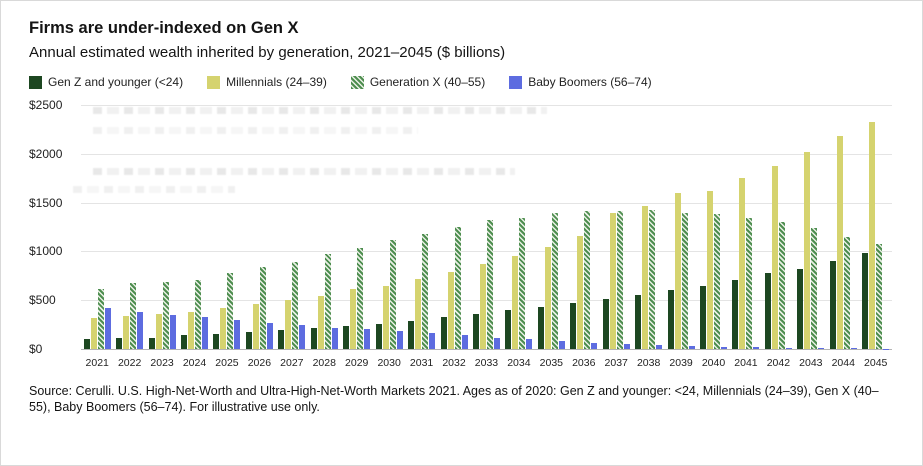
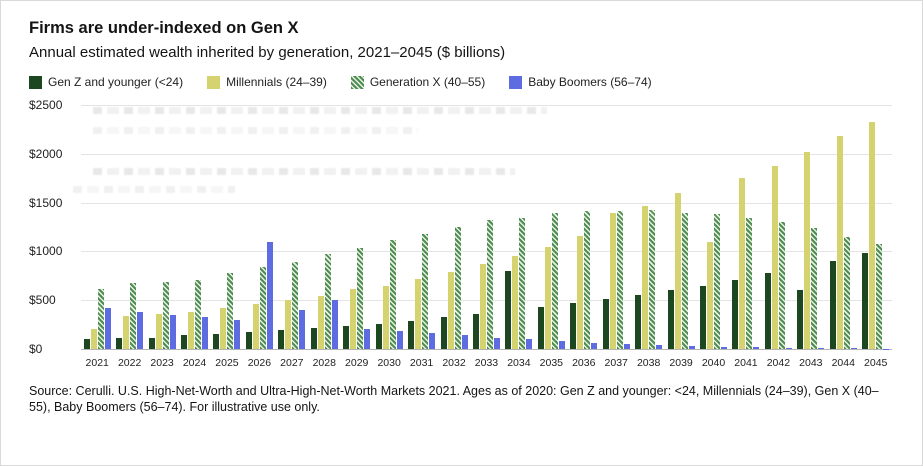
Millennials (24–39)/2021: $300 -> $200
Baby Boomers (56–74)/2026: $300 -> $1100
Baby Boomers (56–74)/2027: $200 -> $400
Baby Boomers (56–74)/2028: $200 -> $500
Gen Z and younger (<24)/2034: $400 -> $800
Millennials (24–39)/2040: $1600 -> $1100
Gen Z and younger (<24)/2043: $800 -> $600
